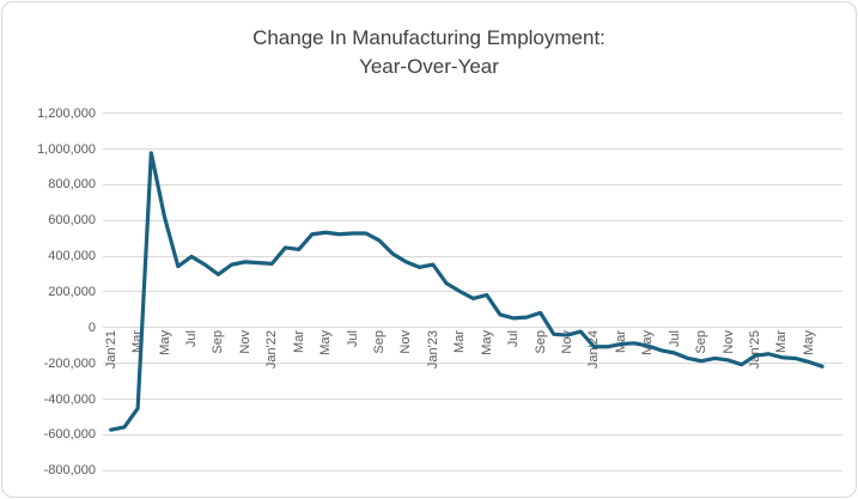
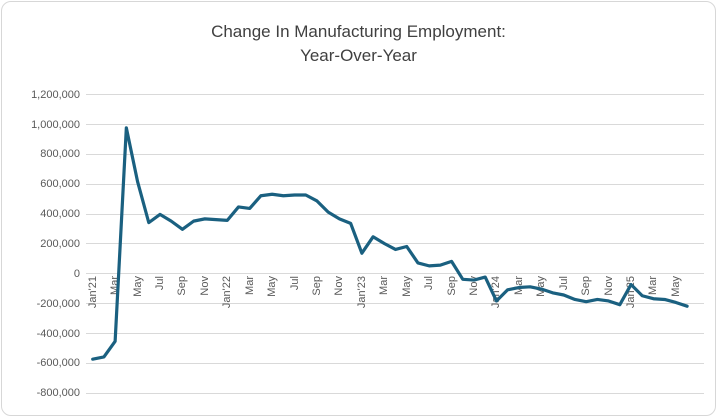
Jan'23: 360000 -> 140000
Jan'24: -100000 -> -180000
Jan'25: -160000 -> -70000
